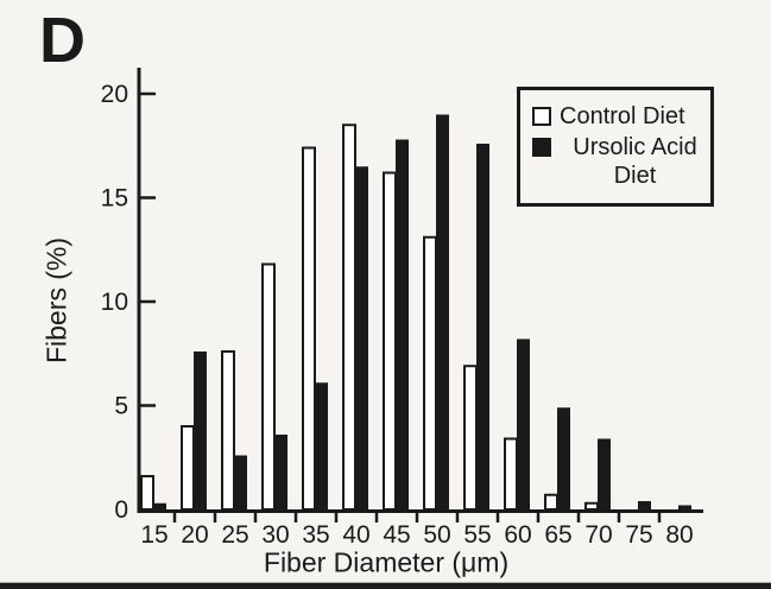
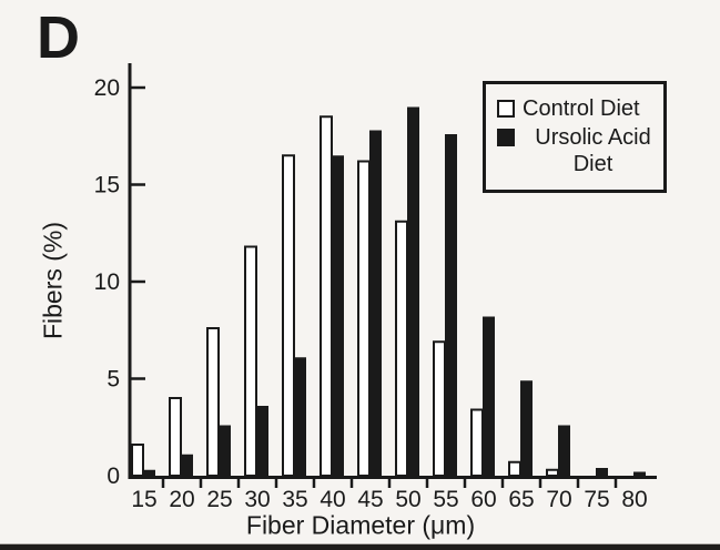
Ursolic Acid Diet/20: 7.6 -> 1.1
Control Diet/35: 17.4 -> 16.5
Ursolic Acid Diet/70: 3.4 -> 2.6
